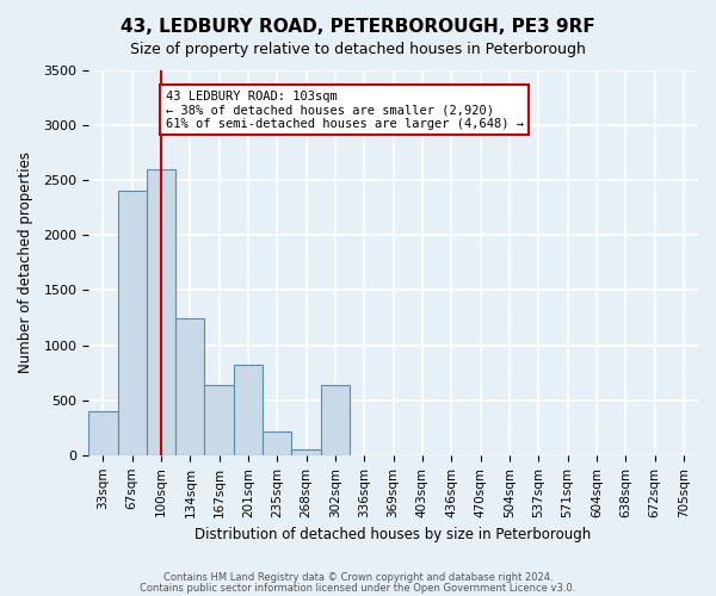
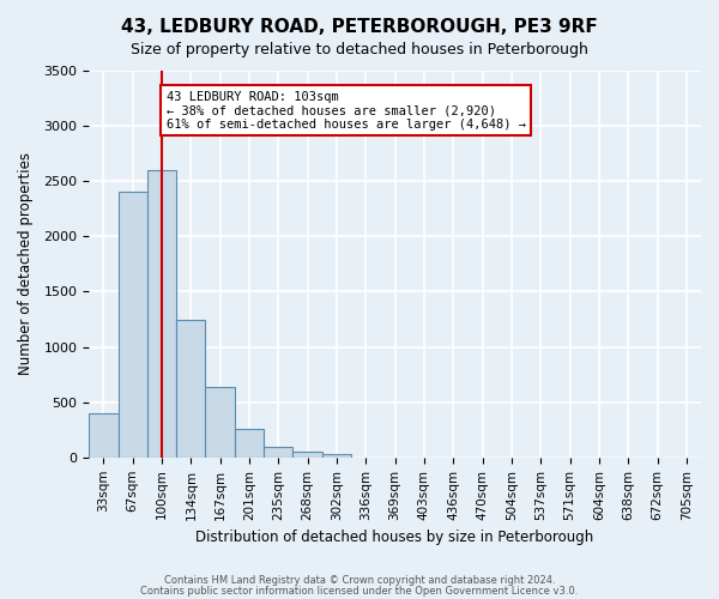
201sqm: 820 -> 260
235sqm: 220 -> 100
302sqm: 640 -> 30
